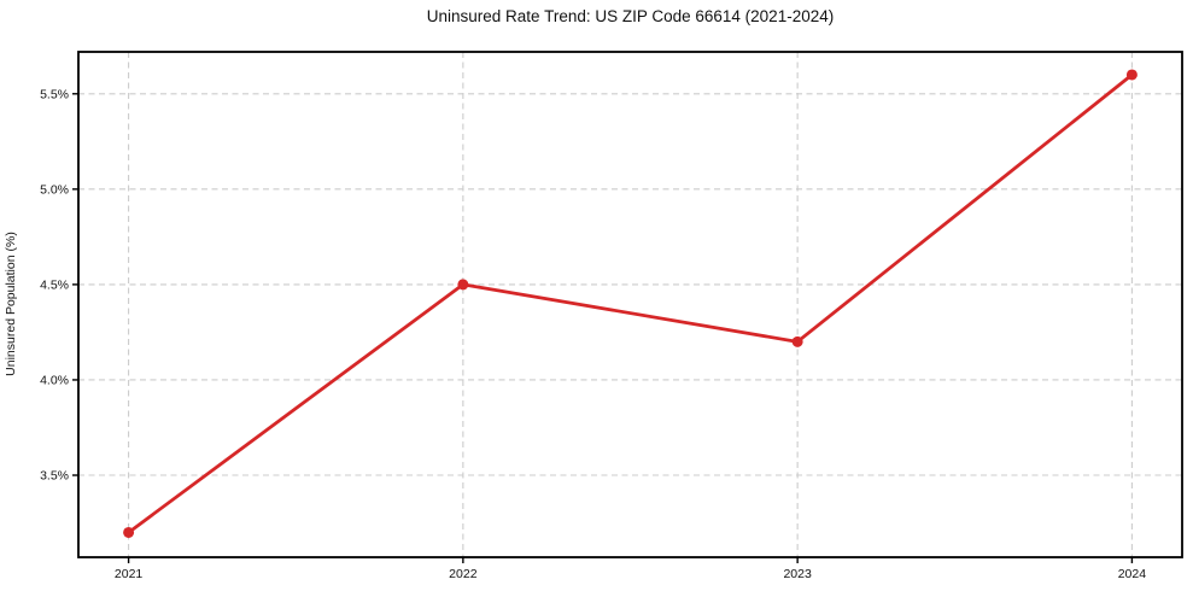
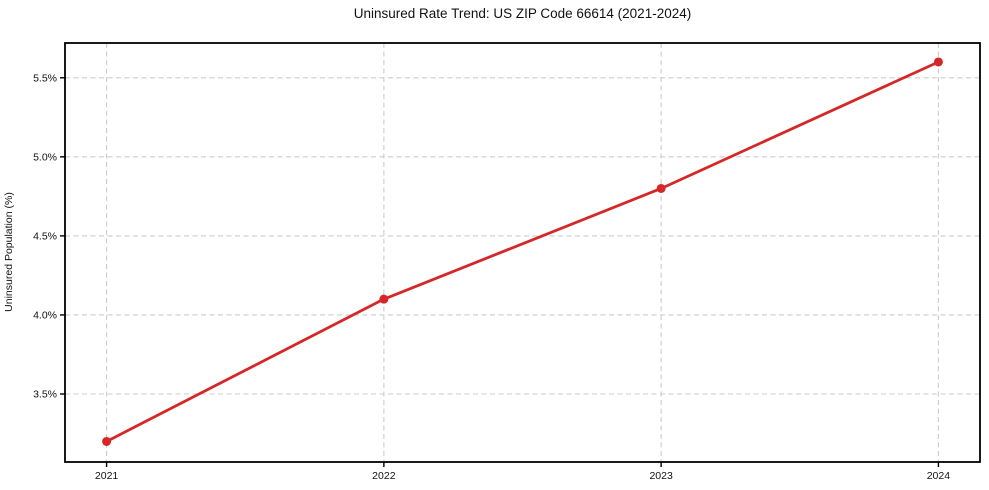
2022: 4.5% -> 4.1%
2023: 4.2% -> 4.8%
